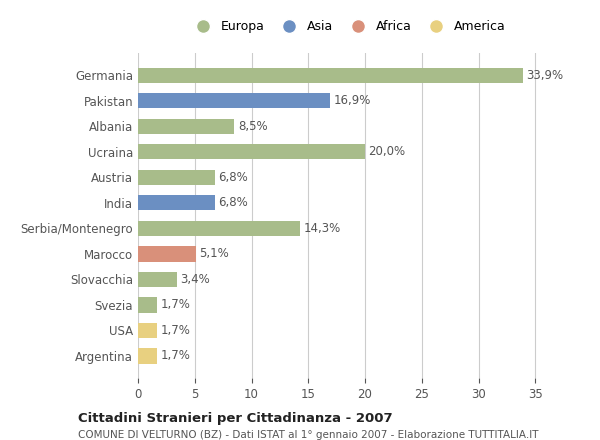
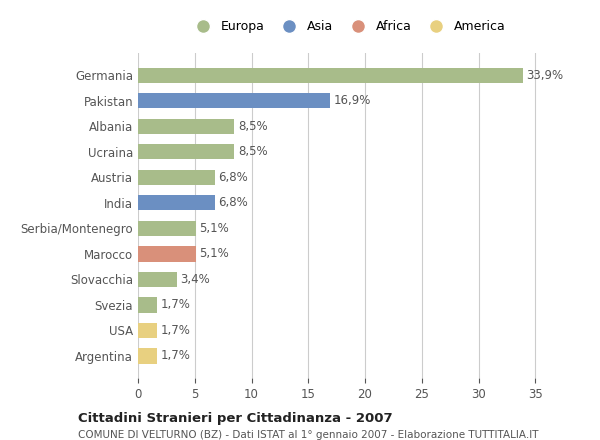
Ucraina: 20,0% -> 8,5%
Serbia/Montenegro: 14,3% -> 5,1%
